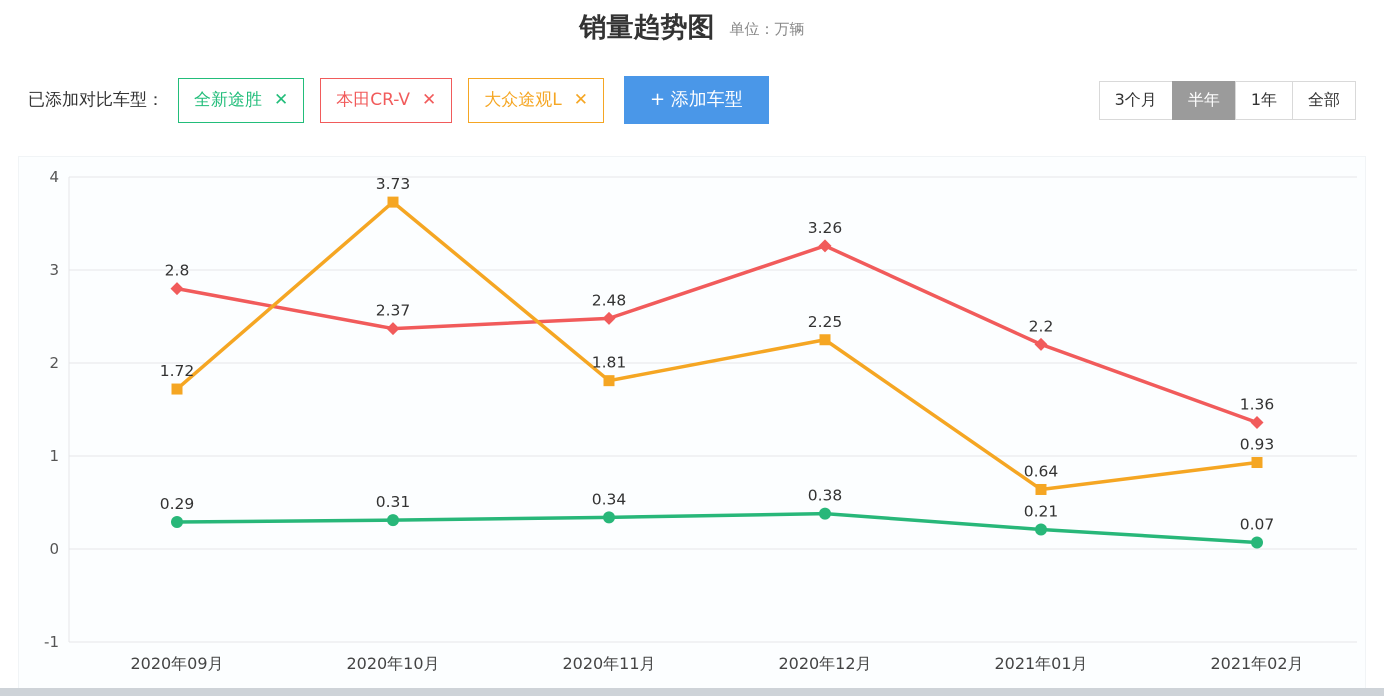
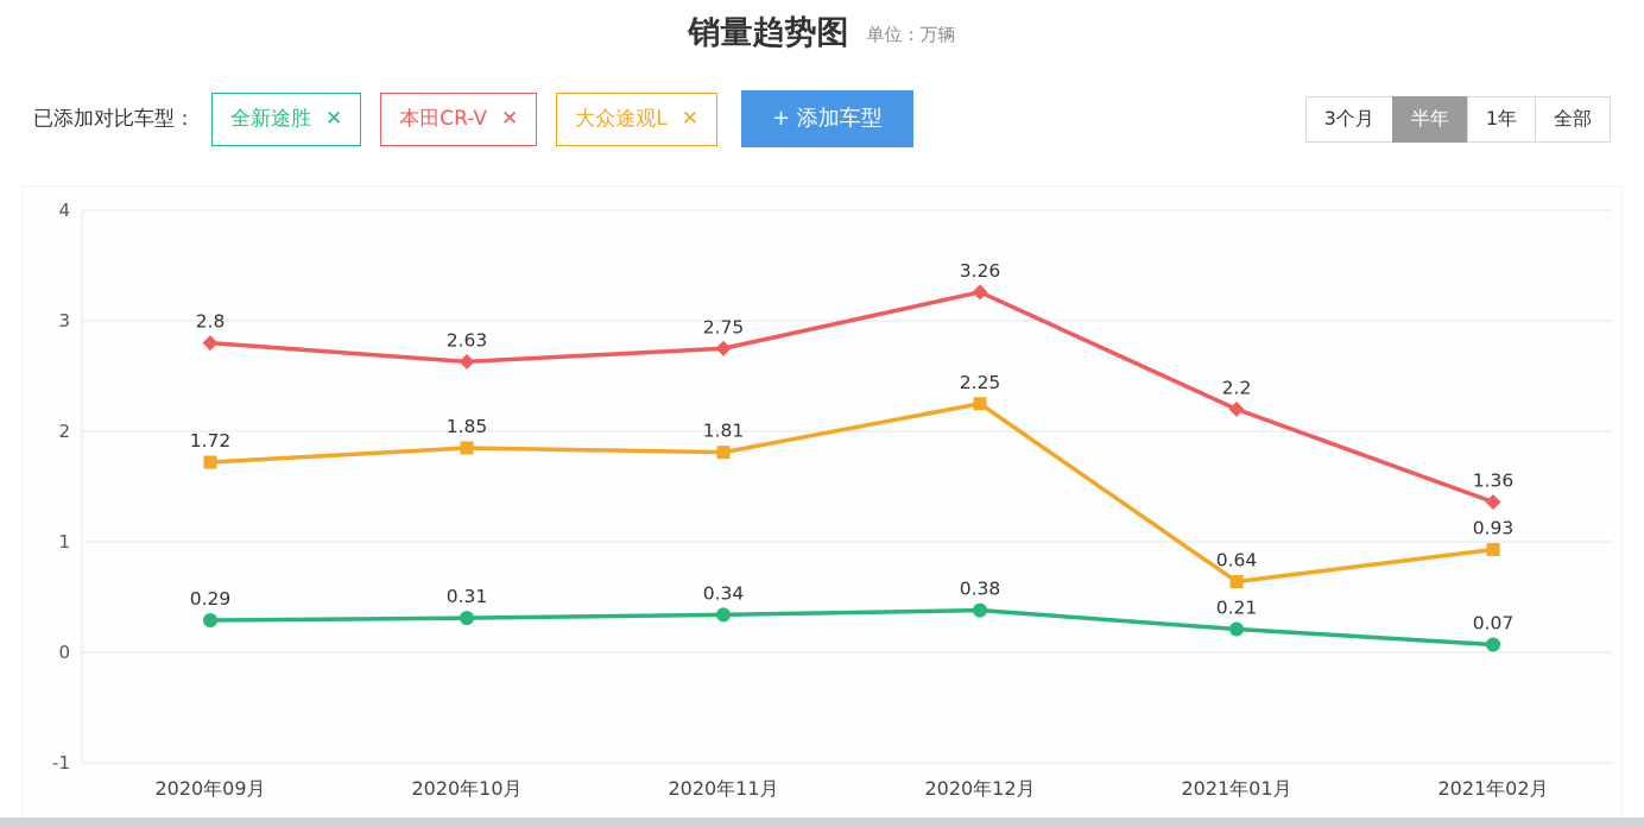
本田CR-V/2020年10月: 2.37 -> 2.63
大众途观L/2020年10月: 3.73 -> 1.85
本田CR-V/2020年11月: 2.48 -> 2.75
